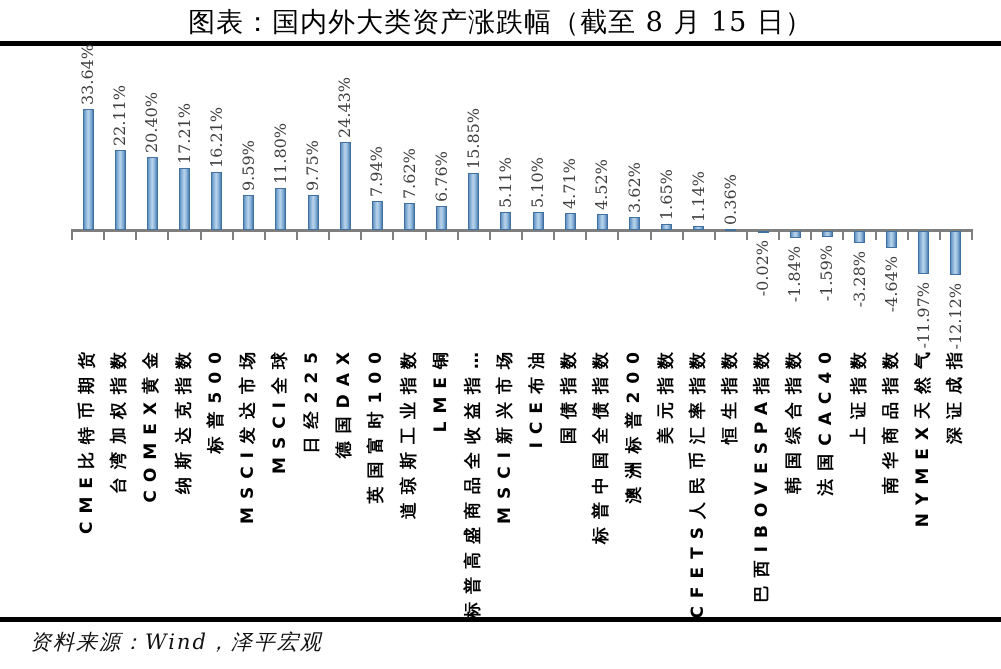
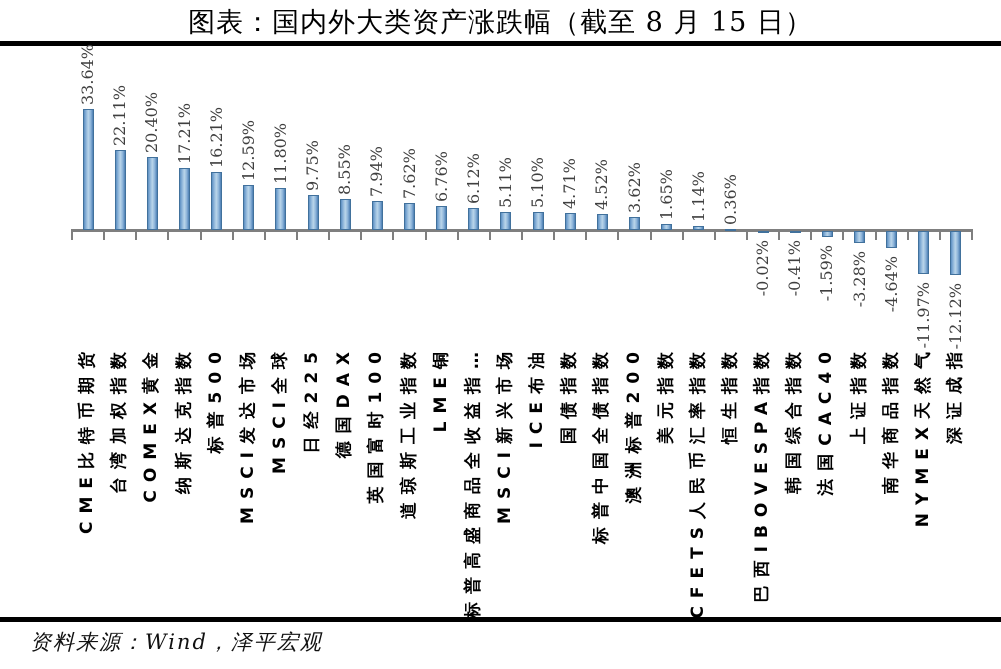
MSCI发达市场: 9.59% -> 12.59%
德国DAX: 24.43% -> 8.55%
标普高盛商品全收益指…: 15.85% -> 6.12%
韩国综合指数: -1.84% -> -0.41%
